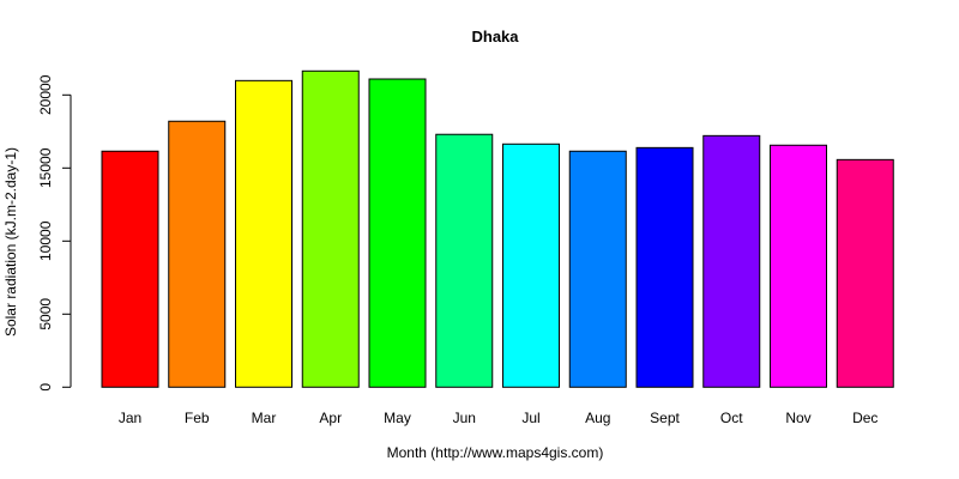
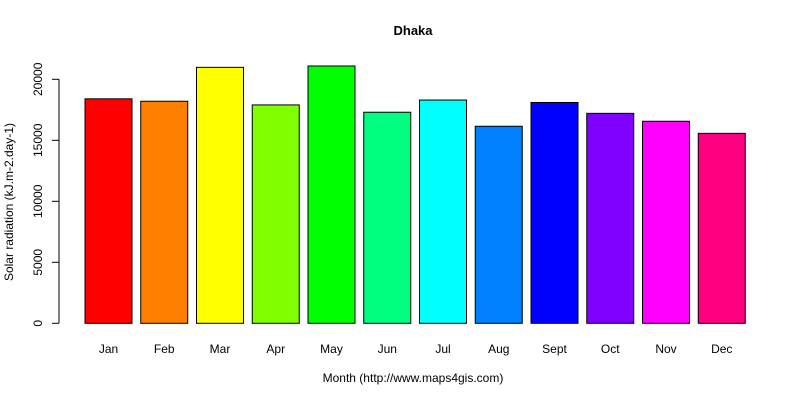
Jan: 16200 -> 18400
Apr: 21600 -> 17900
Jul: 16600 -> 18300
Sept: 16400 -> 18100
